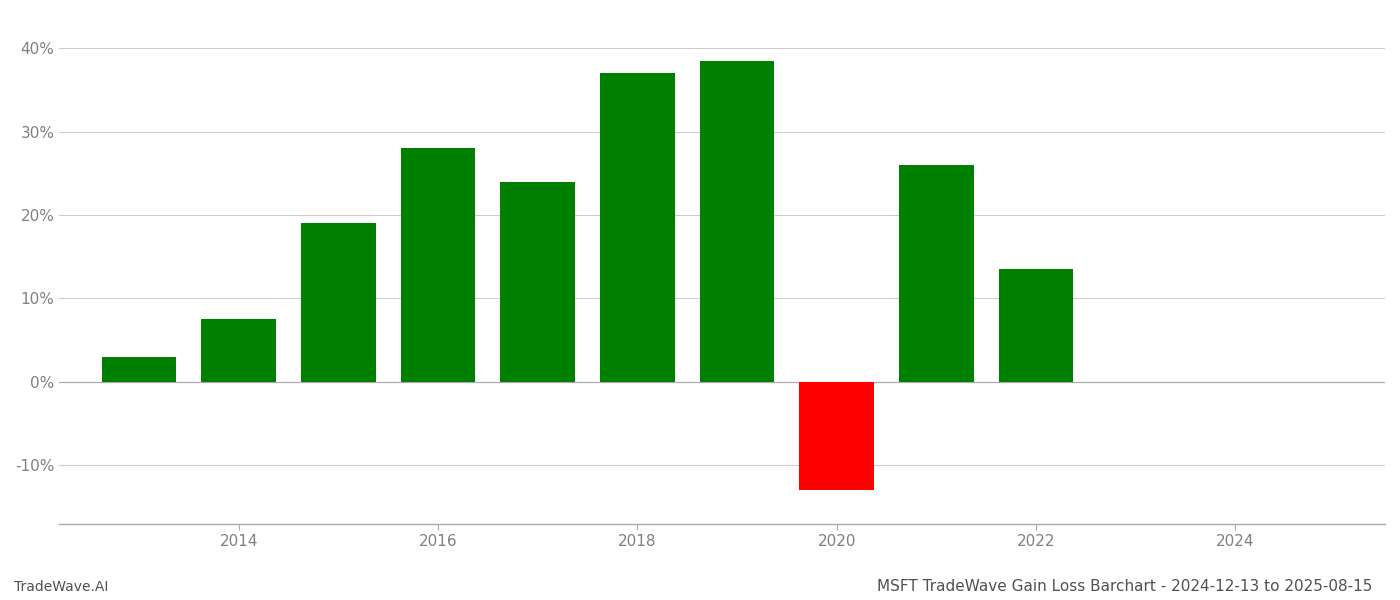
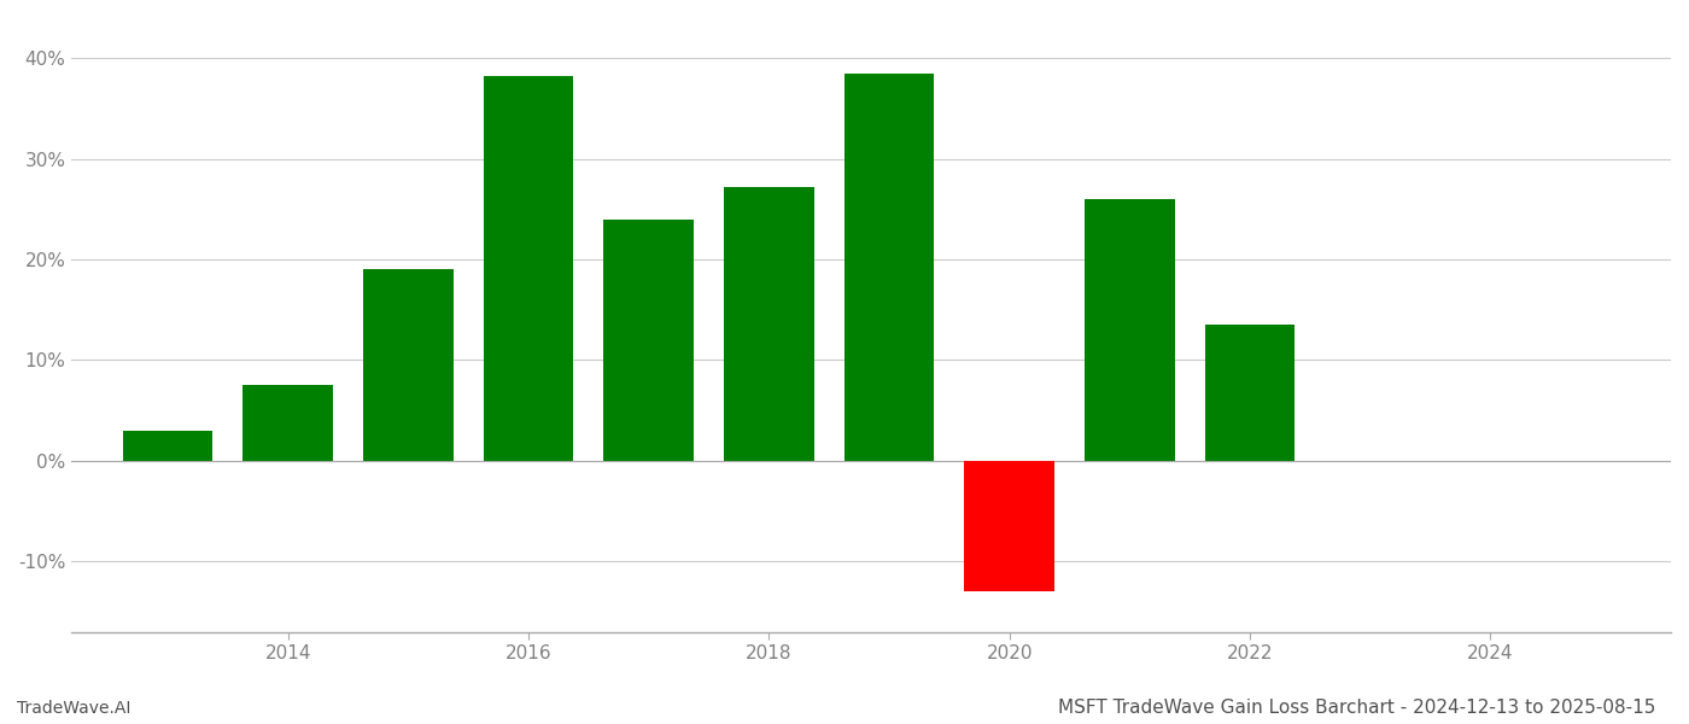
2016: 28.0% -> 38.2%
2018: 37.0% -> 27.2%
